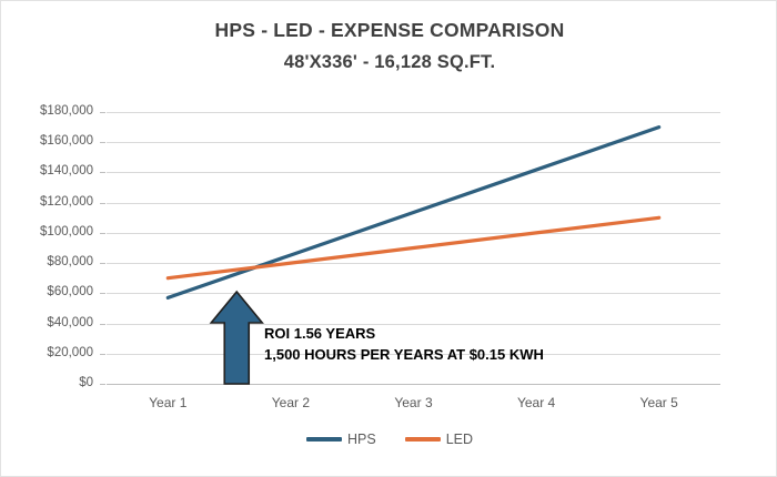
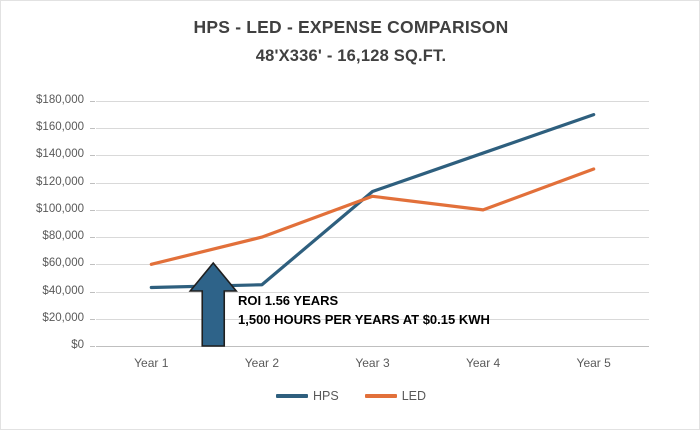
HPS/Year 1: $57000 -> $43000
LED/Year 1: $70000 -> $60000
HPS/Year 2: $85000 -> $45000
LED/Year 3: $90000 -> $110000
LED/Year 5: $110000 -> $130000
